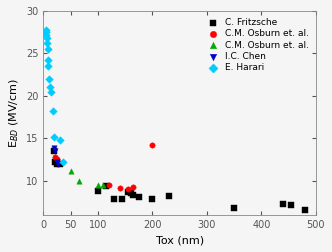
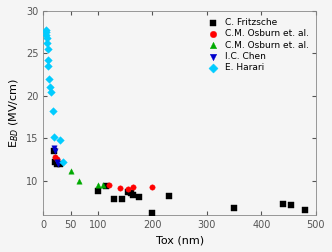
C. Fritzsche/200: 7.8 -> 6.2
C.M. Osburn et. al./200: 14.2 -> 9.2
